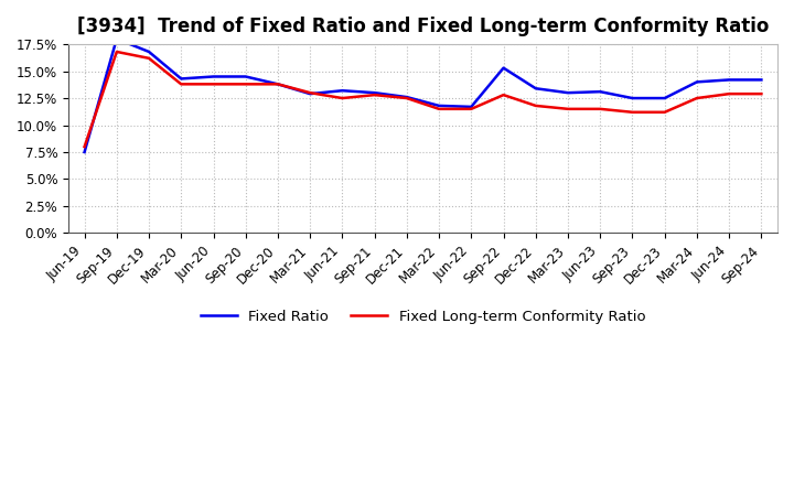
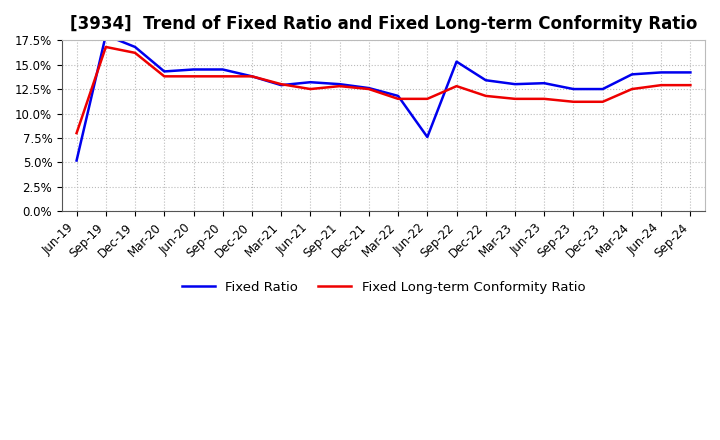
Fixed Ratio/Jun-19: 7.5% -> 5.2%
Fixed Ratio/Jun-22: 11.7% -> 7.6%
